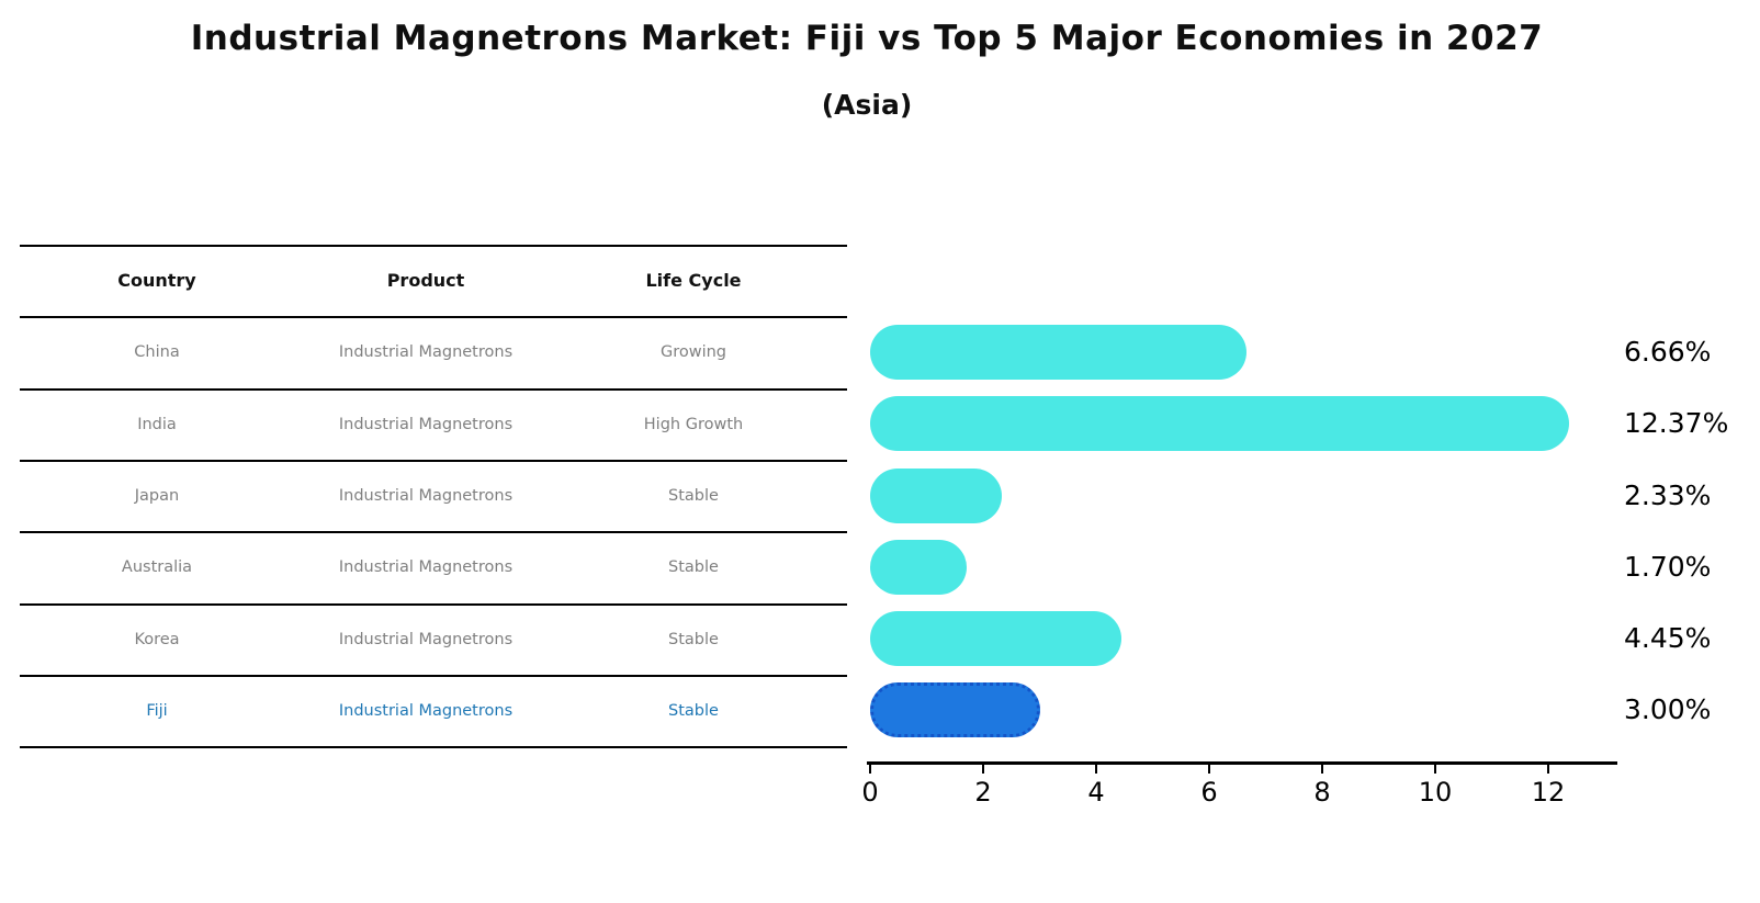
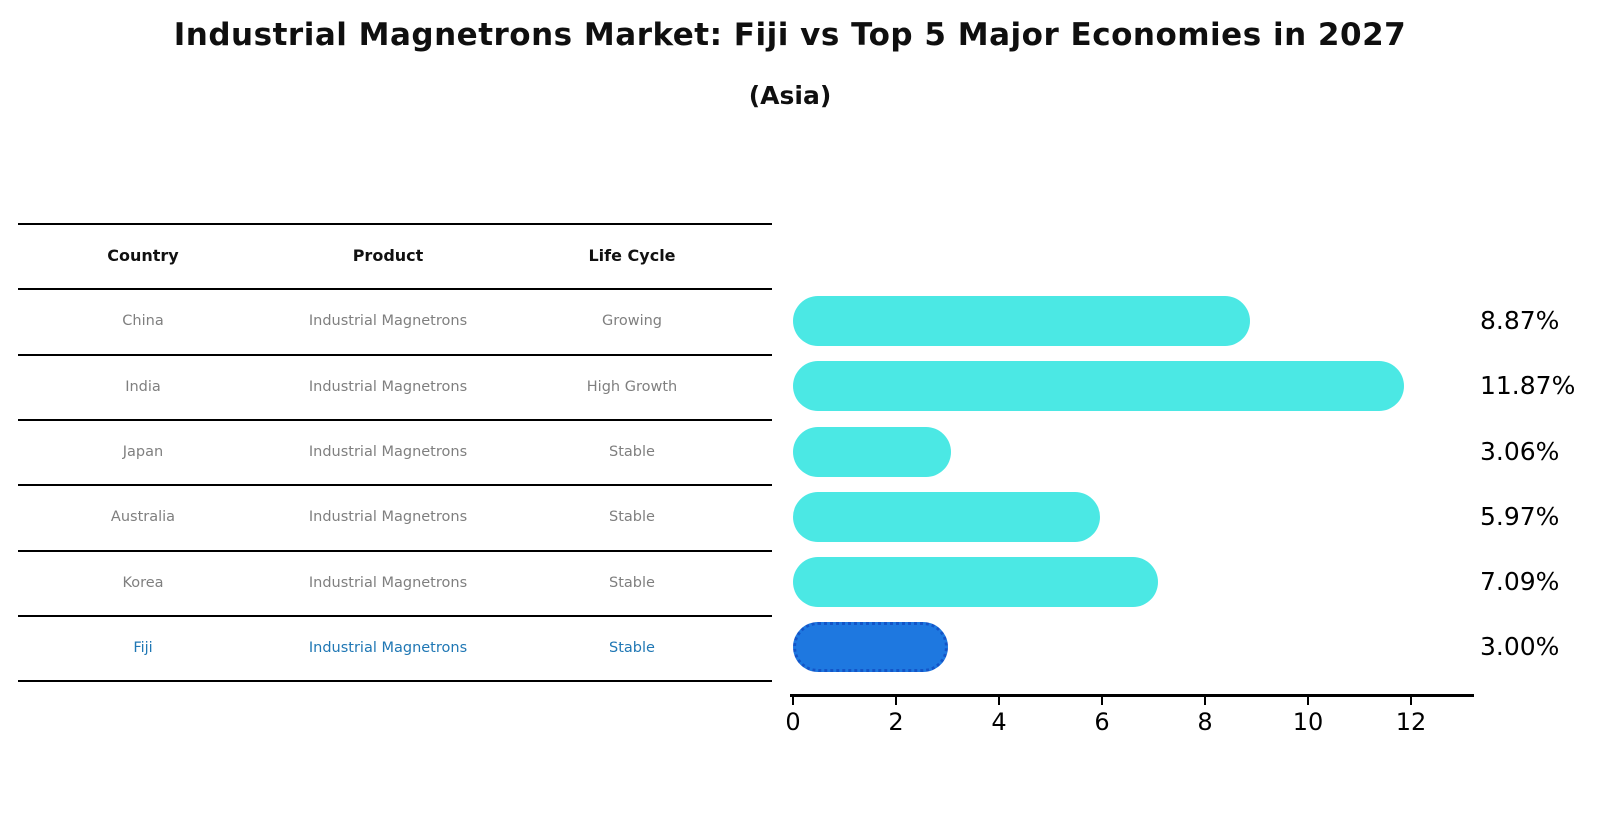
China: 6.66% -> 8.87%
India: 12.37% -> 11.87%
Japan: 2.33% -> 3.06%
Australia: 1.70% -> 5.97%
Korea: 4.45% -> 7.09%
